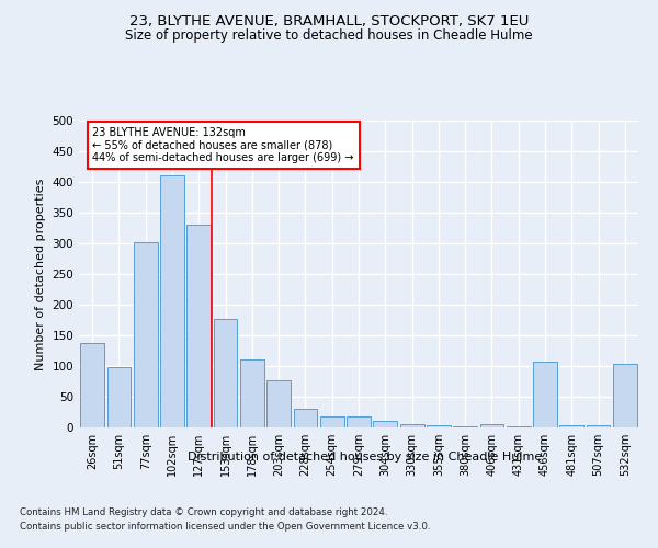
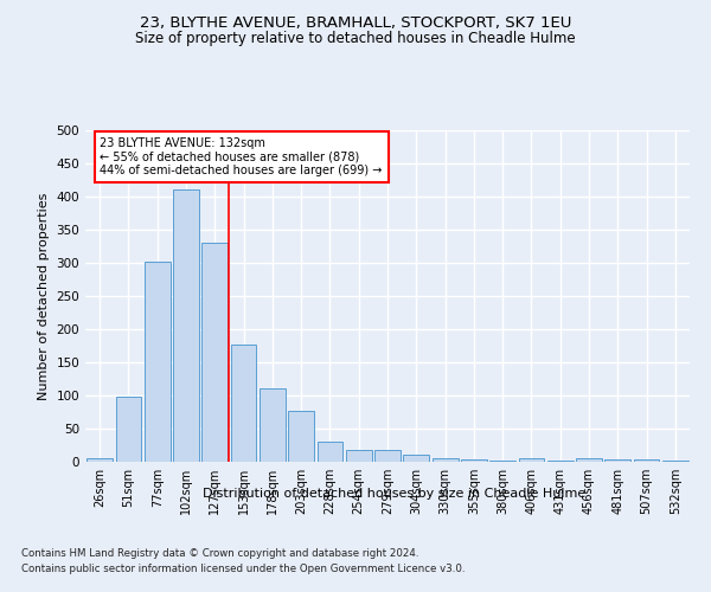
26sqm: 138 -> 5
456sqm: 108 -> 5
532sqm: 104 -> 2
